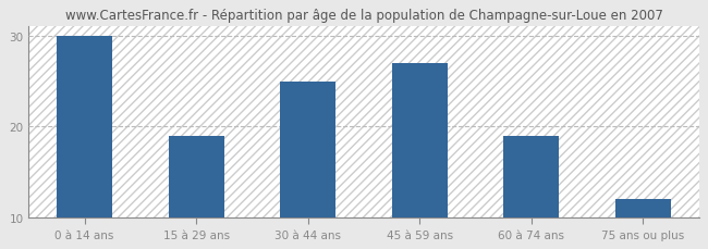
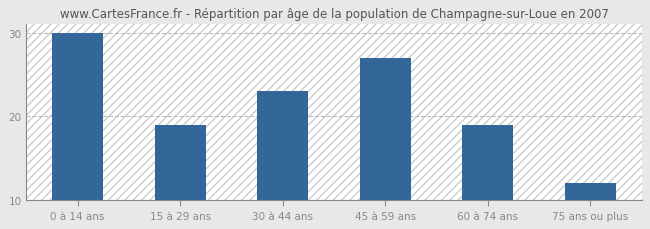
30 à 44 ans: 25 -> 23
